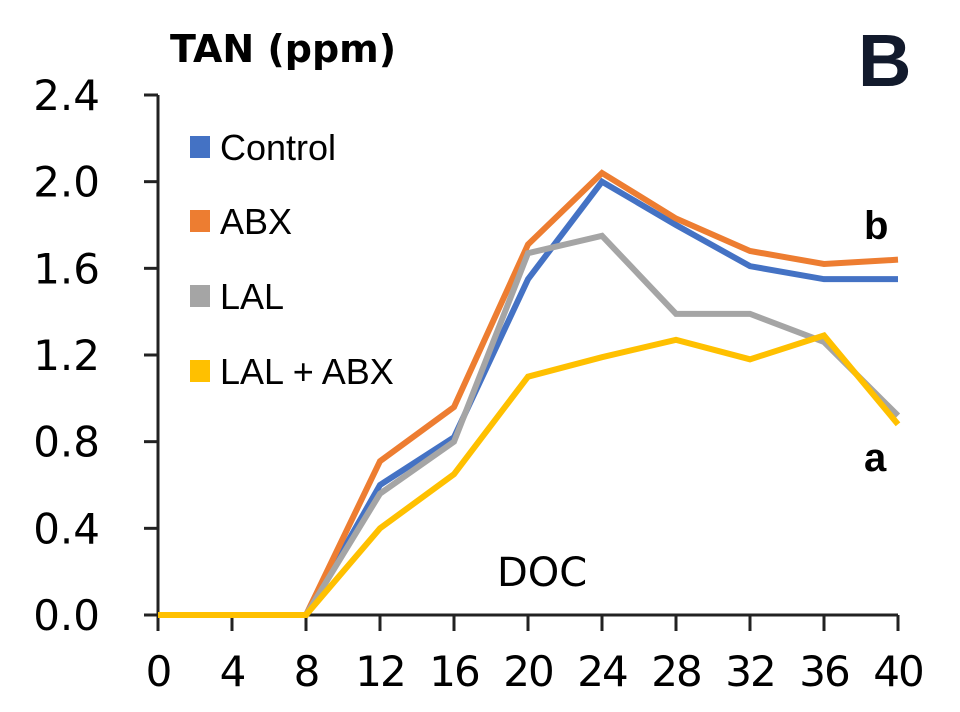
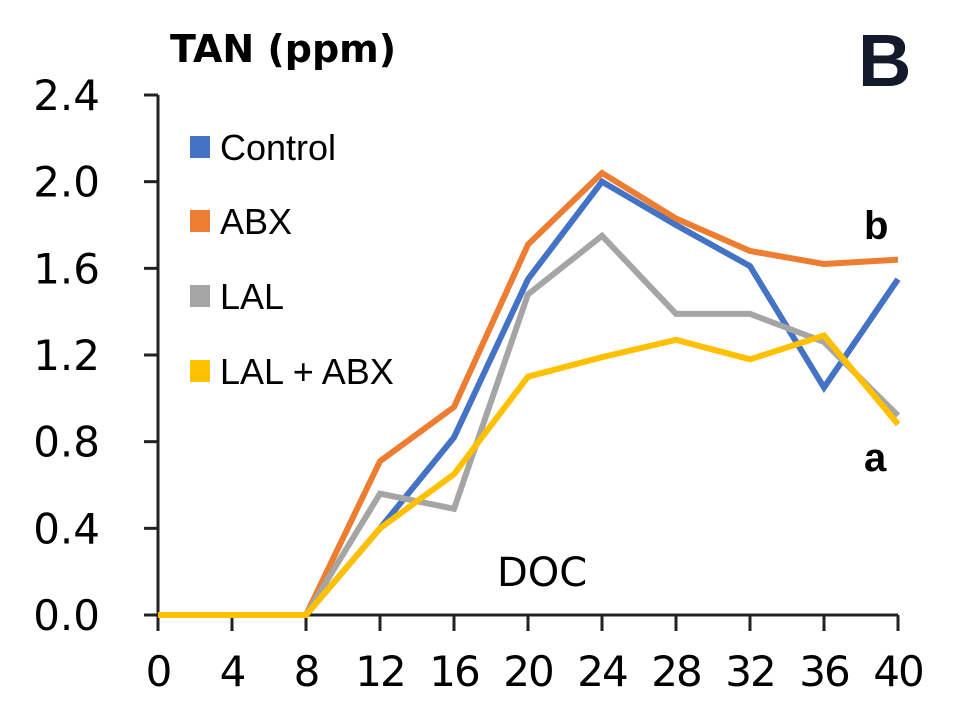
Control/12: 0.60 -> 0.40
LAL/16: 0.80 -> 0.49
LAL/20: 1.67 -> 1.48
Control/36: 1.55 -> 1.05
